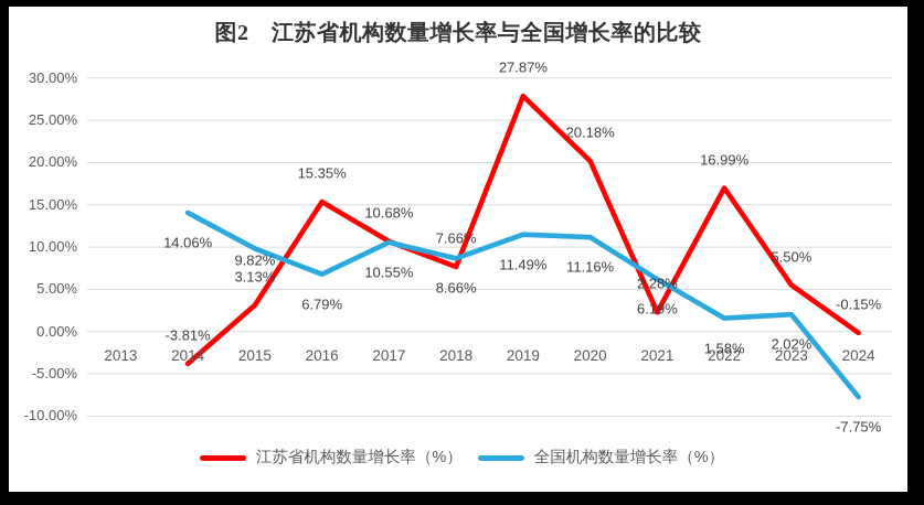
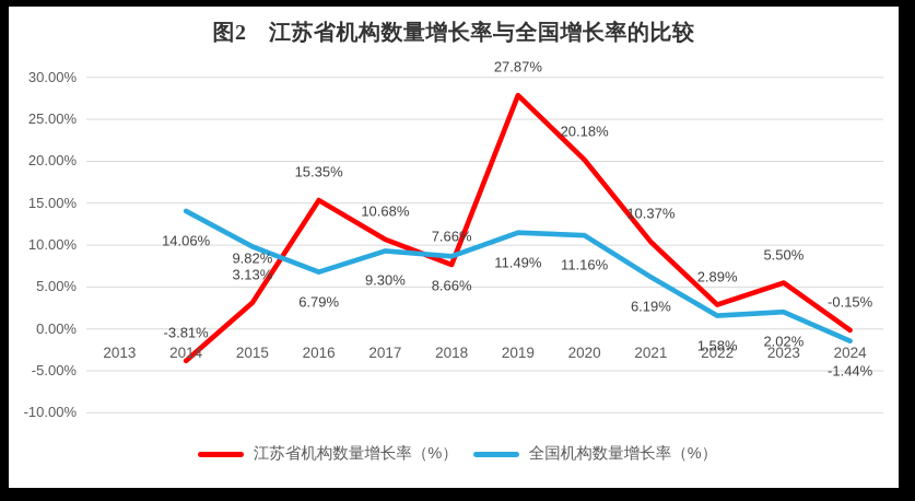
全国机构数量增长率（%）/2017: 10.55% -> 9.30%
江苏省机构数量增长率（%）/2021: 2.28% -> 10.37%
江苏省机构数量增长率（%）/2022: 16.99% -> 2.89%
全国机构数量增长率（%）/2024: -7.75% -> -1.44%
